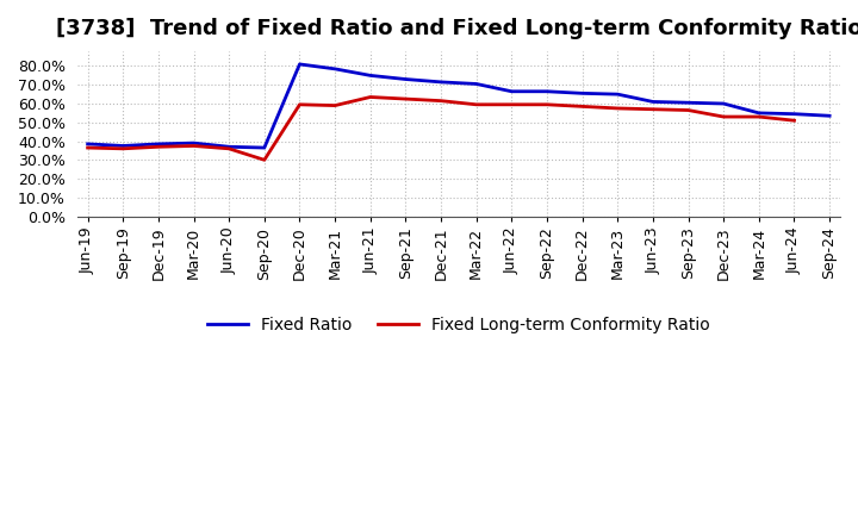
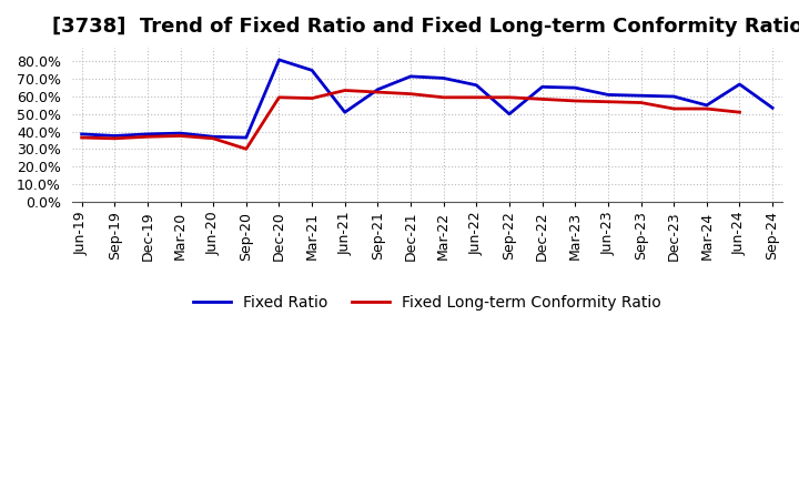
Fixed Ratio/Mar-21: 78% -> 75%
Fixed Ratio/Jun-21: 75% -> 51%
Fixed Ratio/Sep-21: 73% -> 64%
Fixed Ratio/Sep-22: 66% -> 50%
Fixed Ratio/Jun-24: 54% -> 67%
